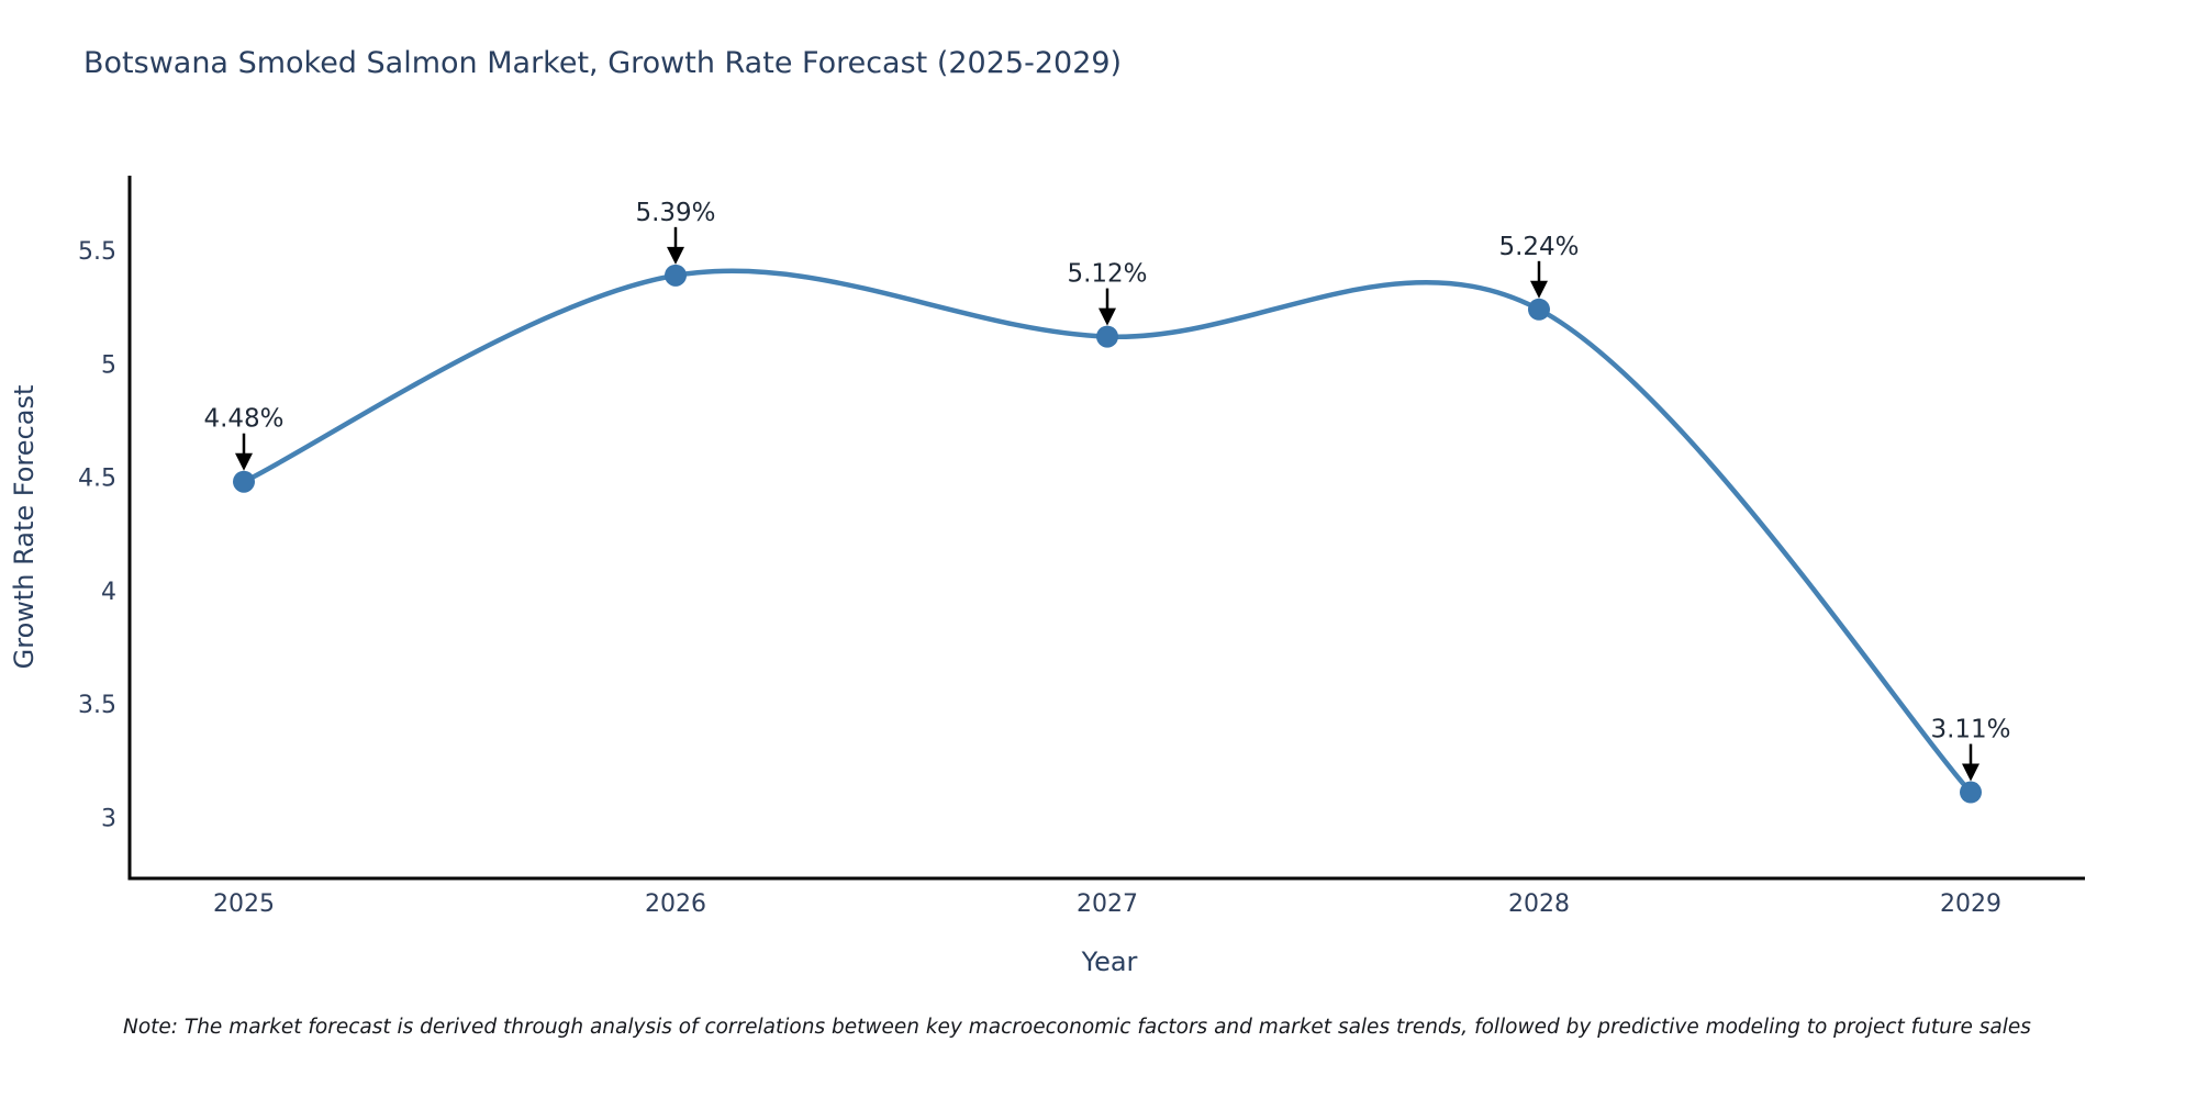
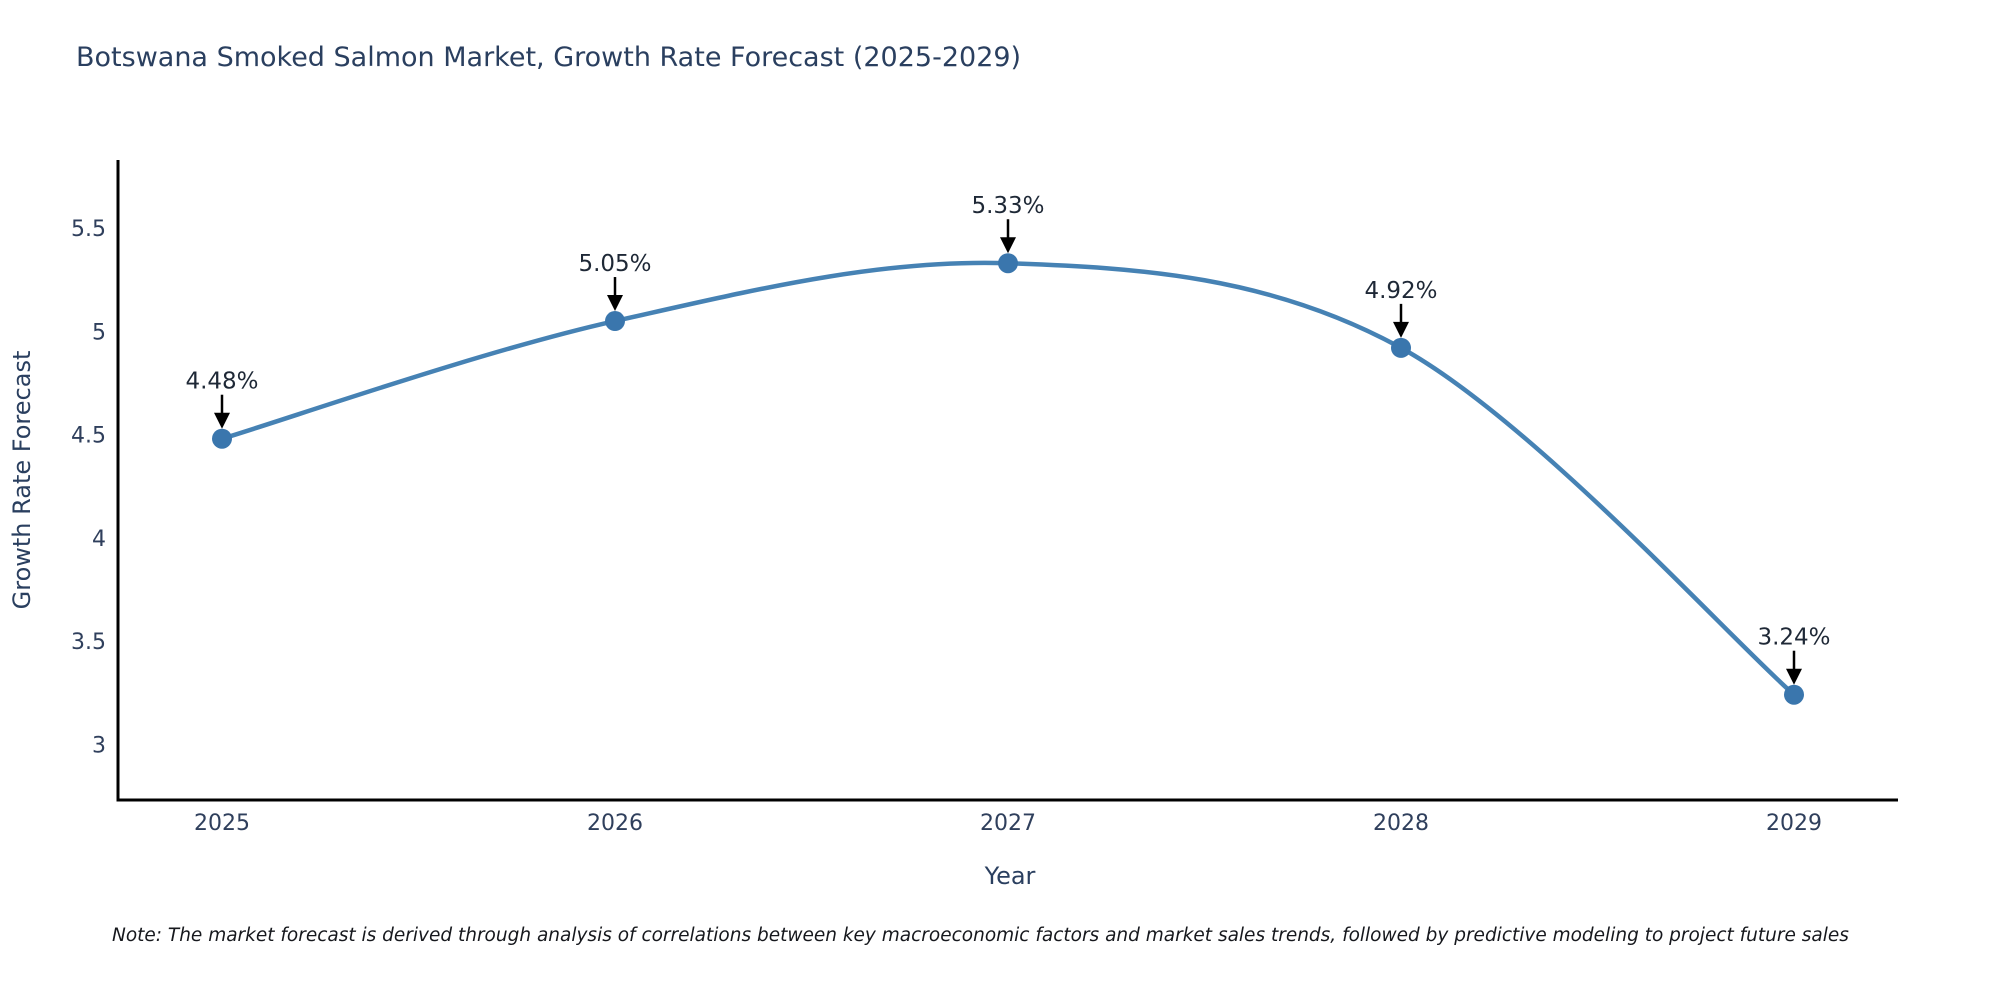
2026: 5.39% -> 5.05%
2027: 5.12% -> 5.33%
2028: 5.24% -> 4.92%
2029: 3.11% -> 3.24%
